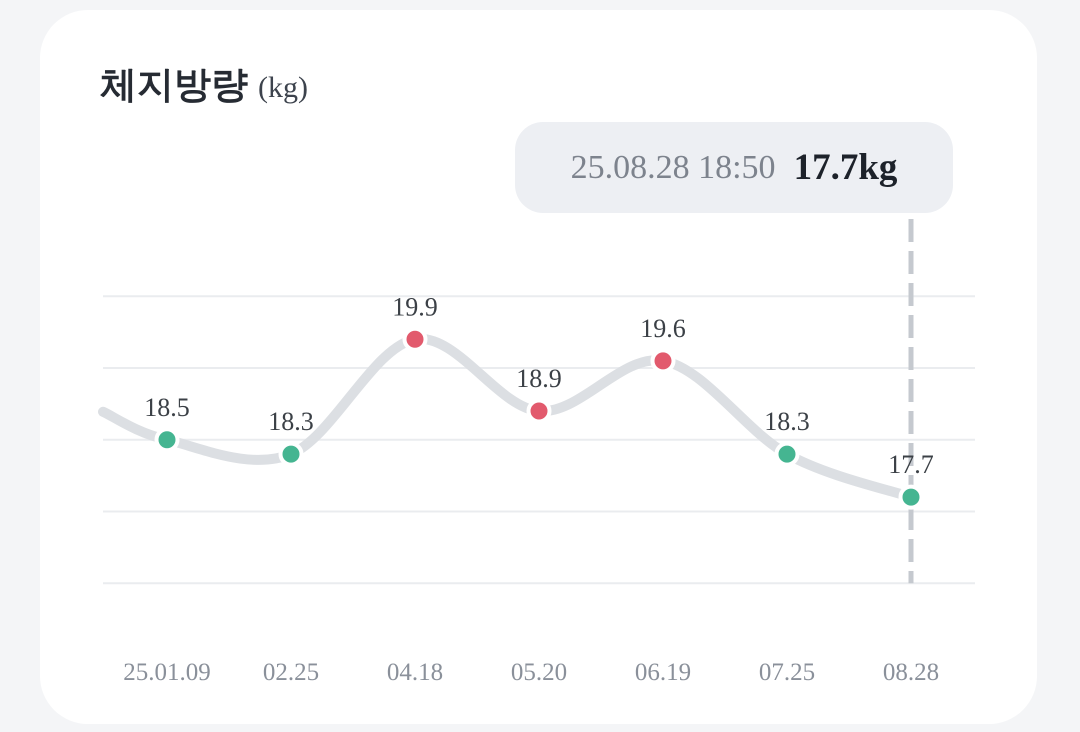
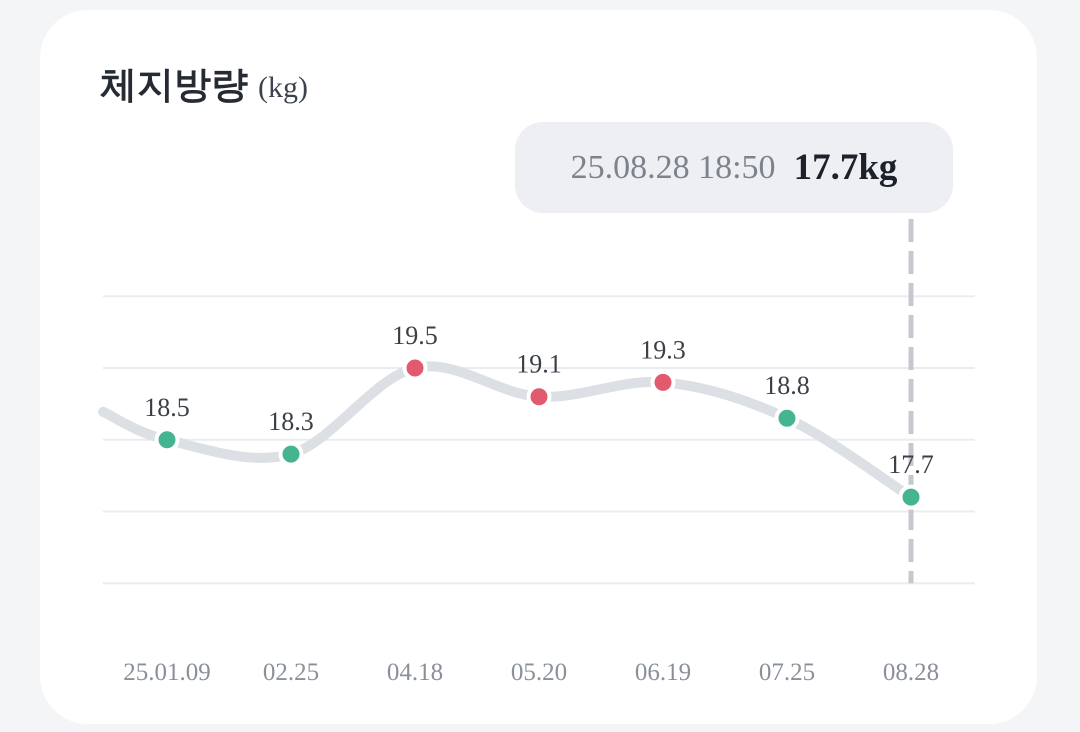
04.18: 19.9 -> 19.5
05.20: 18.9 -> 19.1
06.19: 19.6 -> 19.3
07.25: 18.3 -> 18.8
